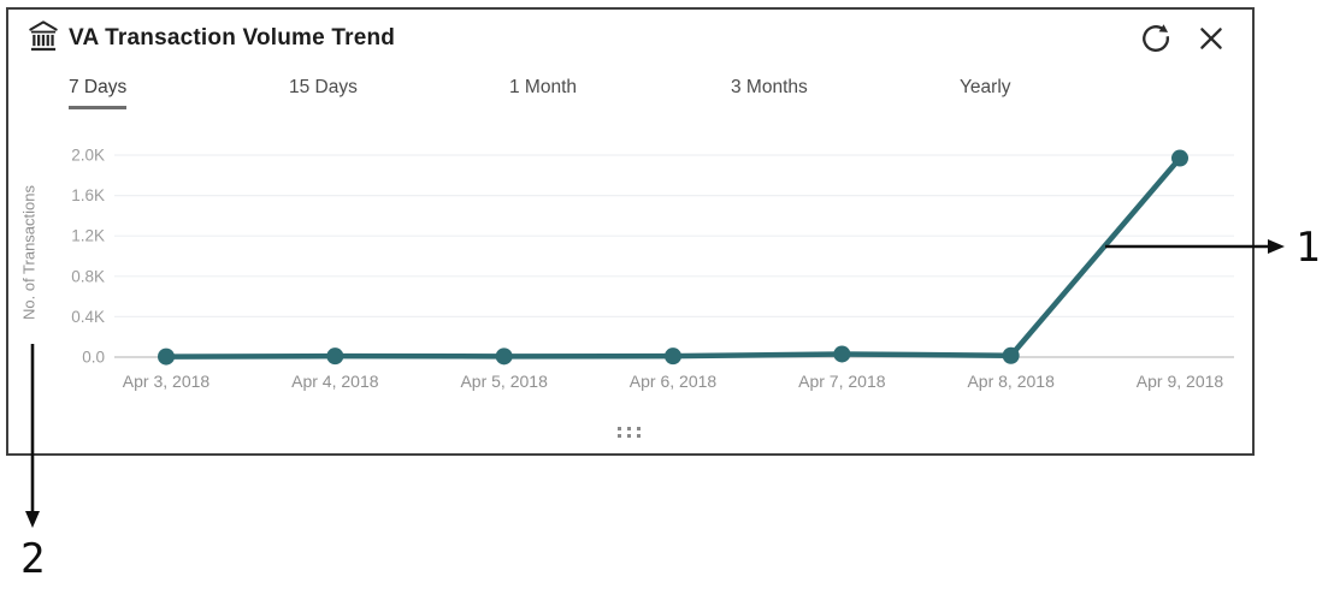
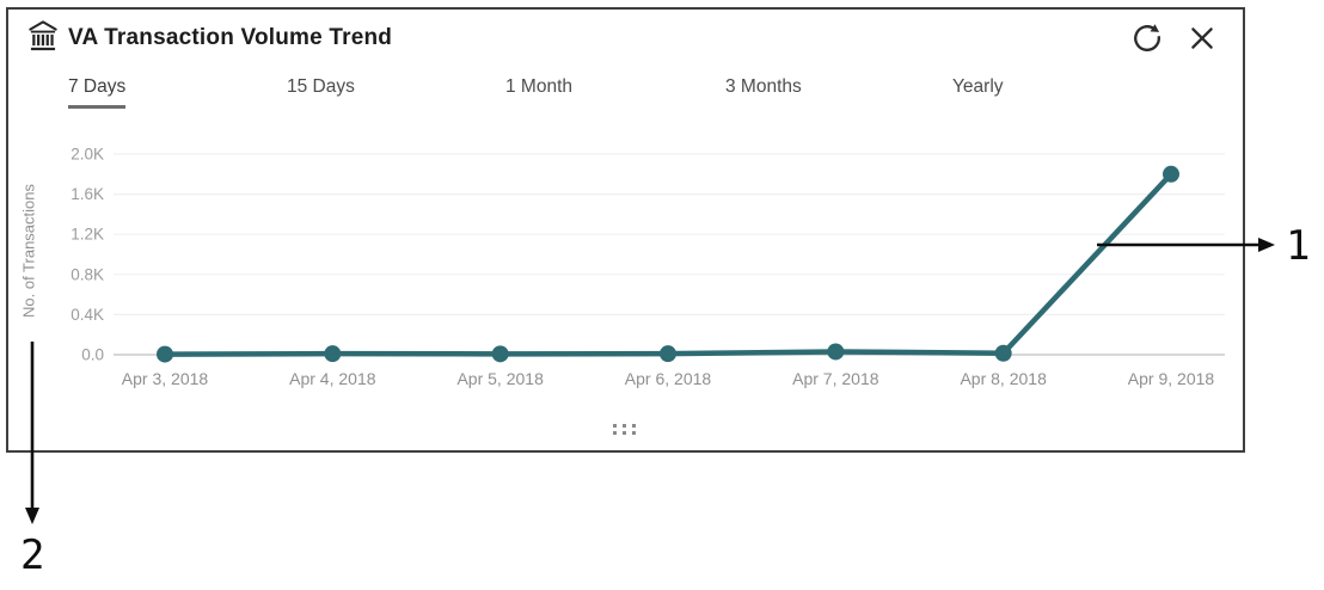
Apr 9, 2018: 2.0K -> 1.8K
